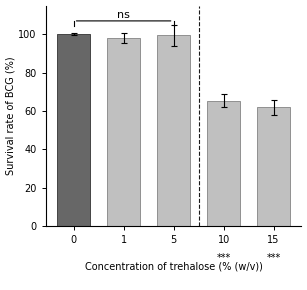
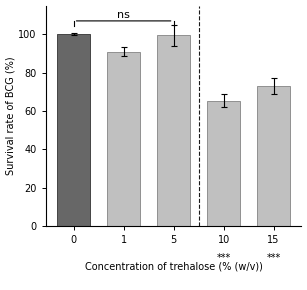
1: 98 -> 91
15: 62 -> 73
